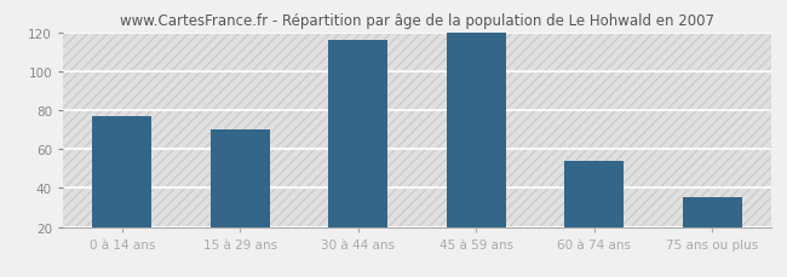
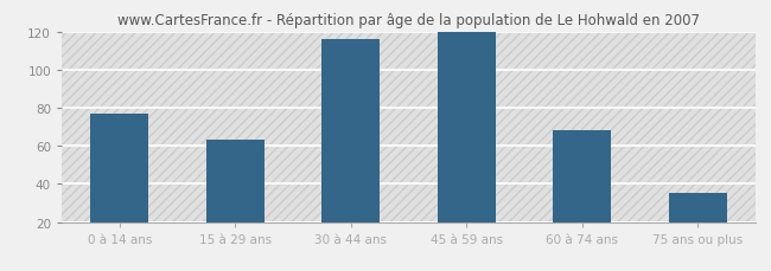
15 à 29 ans: 70 -> 63
60 à 74 ans: 54 -> 68
